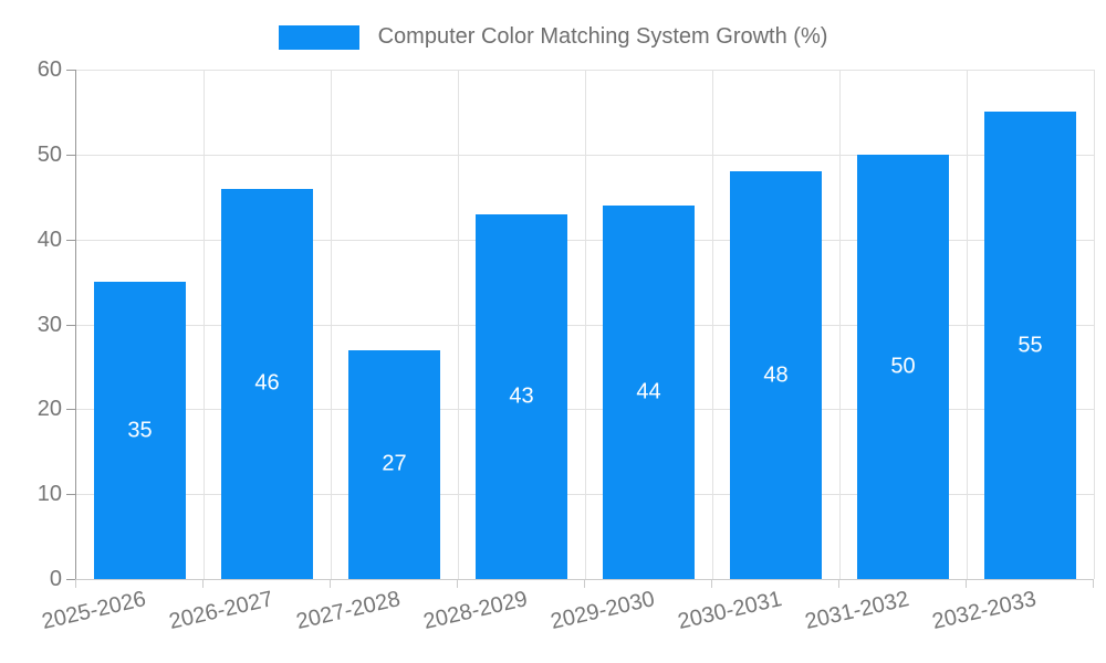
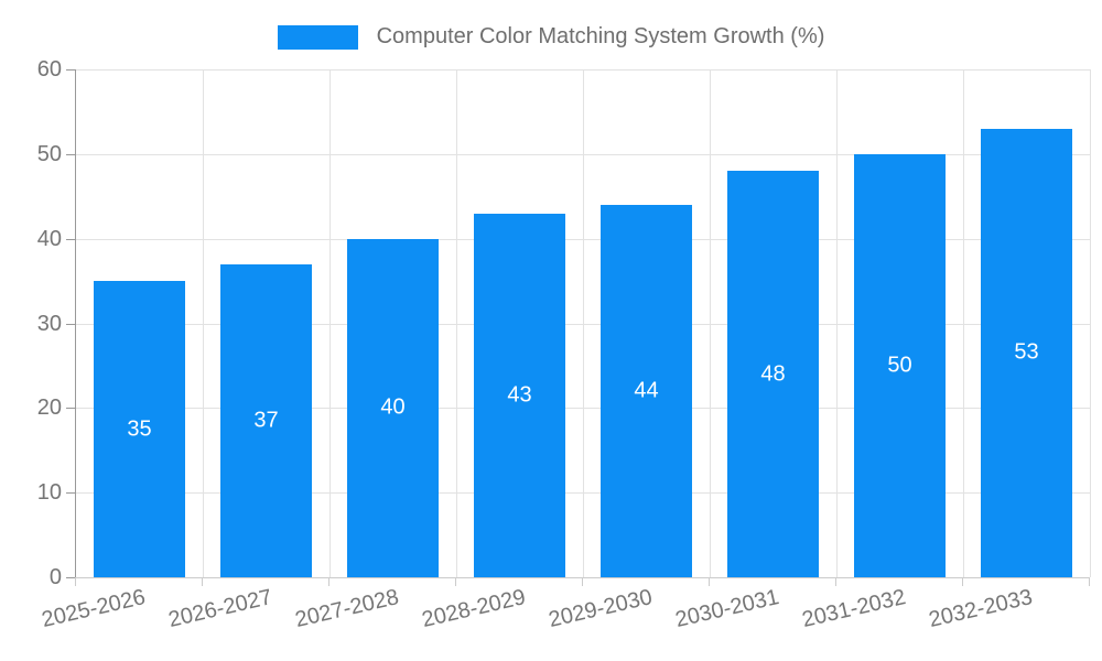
2026-2027: 46 -> 37
2027-2028: 27 -> 40
2032-2033: 55 -> 53
